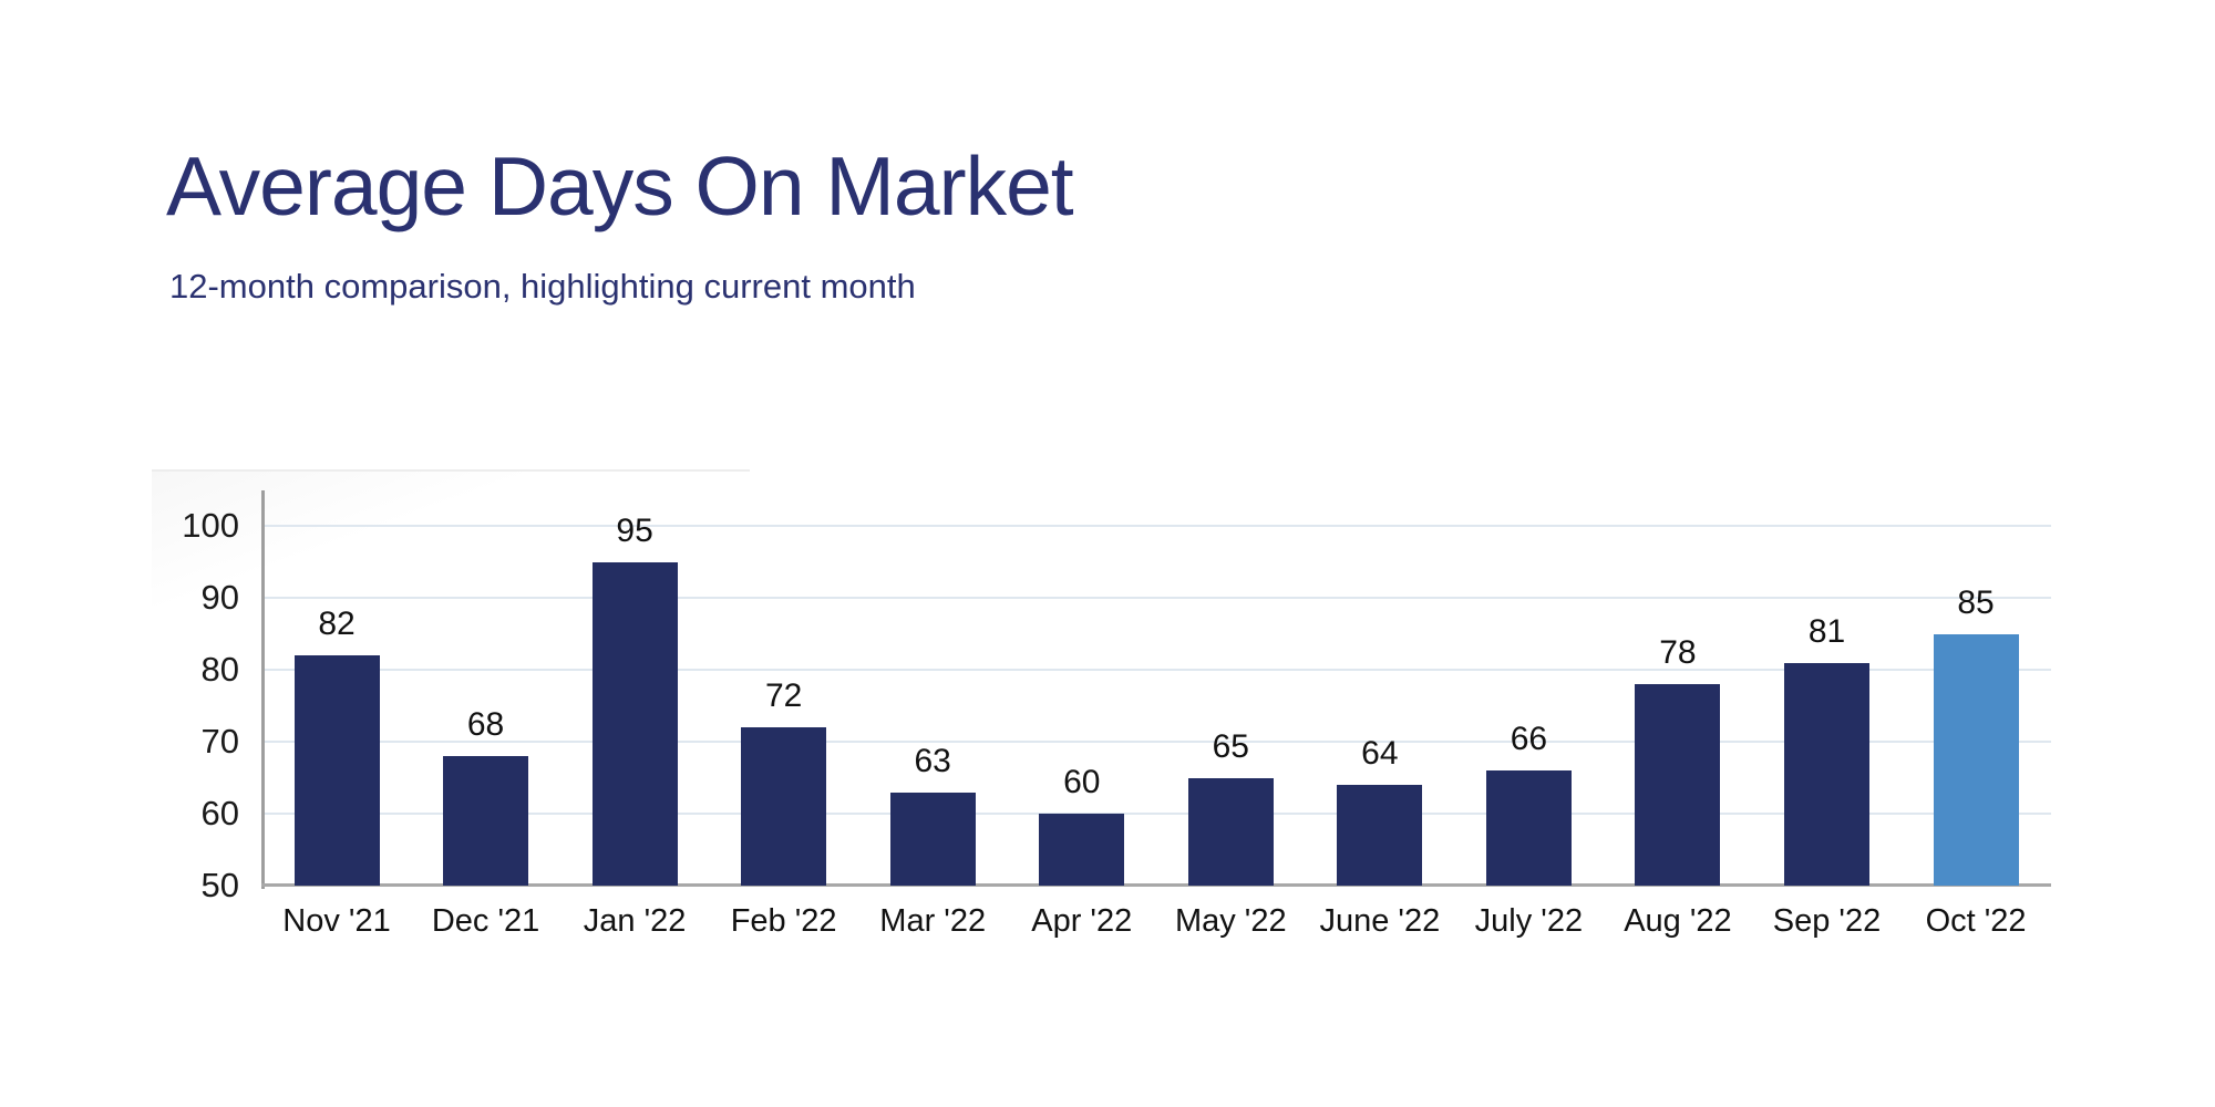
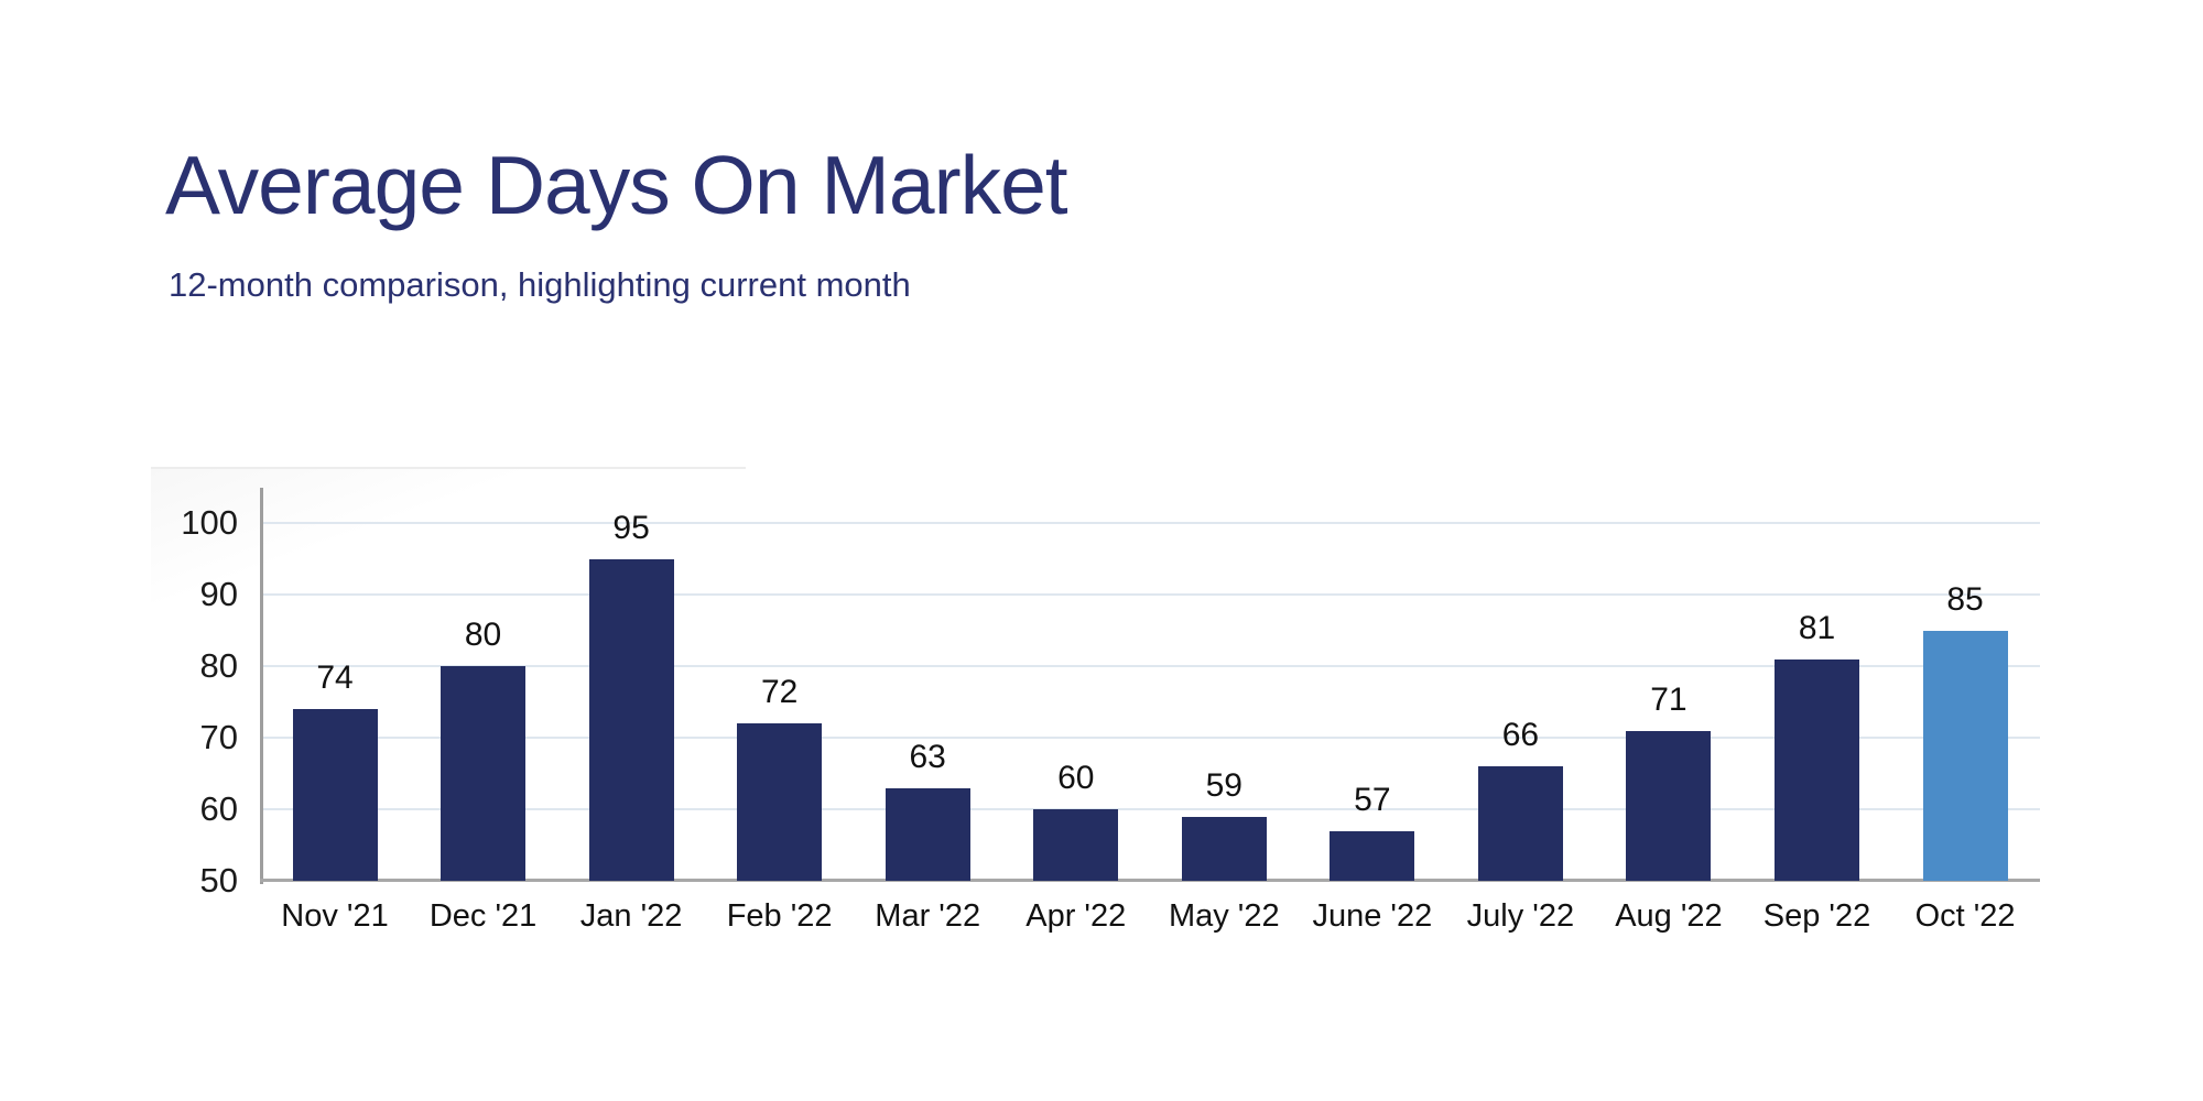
Nov '21: 82 -> 74
Dec '21: 68 -> 80
May '22: 65 -> 59
June '22: 64 -> 57
Aug '22: 78 -> 71
